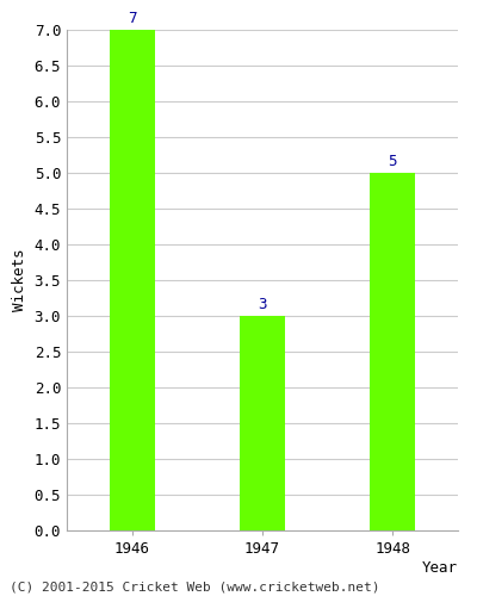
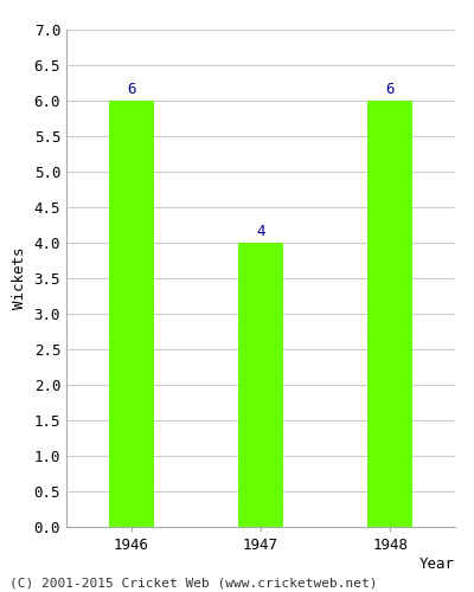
1946: 7 -> 6
1947: 3 -> 4
1948: 5 -> 6
